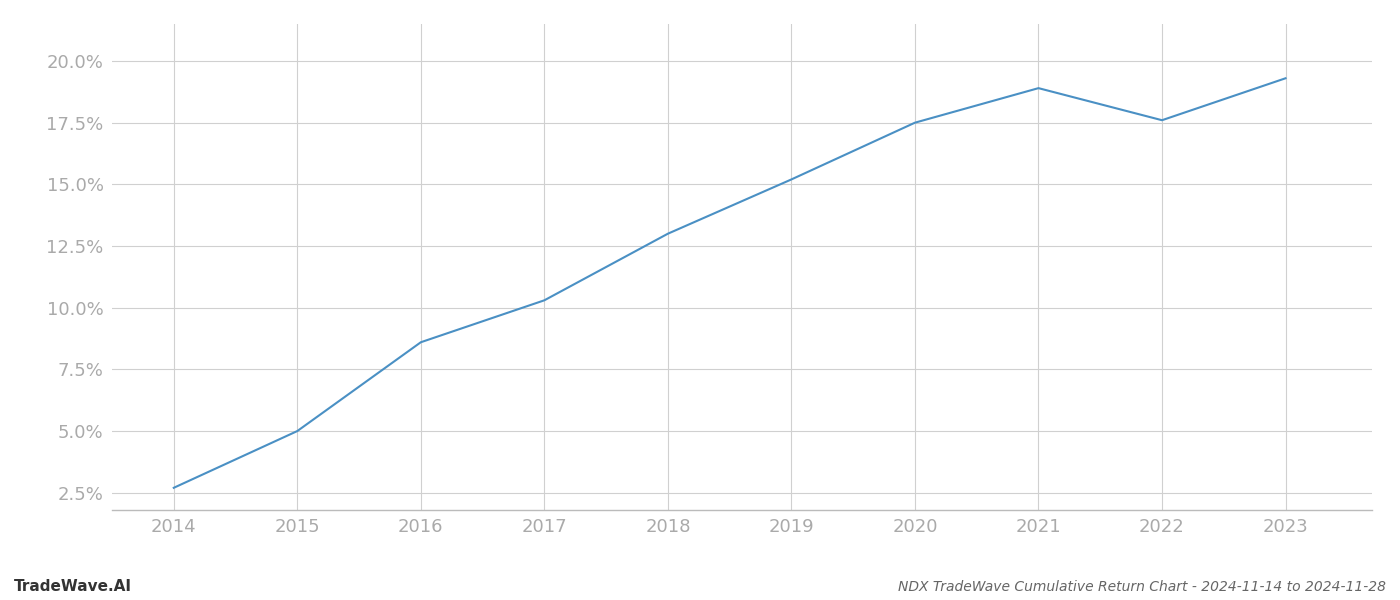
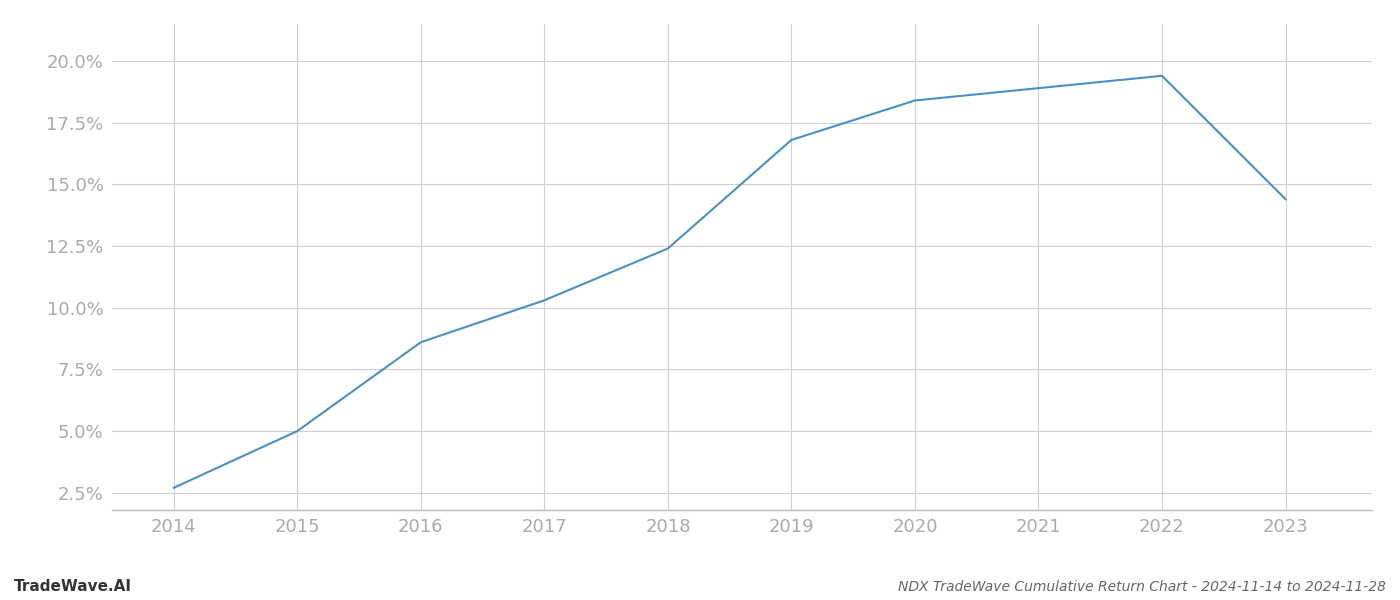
2018: 13.0% -> 12.4%
2019: 15.2% -> 16.8%
2020: 17.5% -> 18.4%
2022: 17.6% -> 19.4%
2023: 19.3% -> 14.4%
